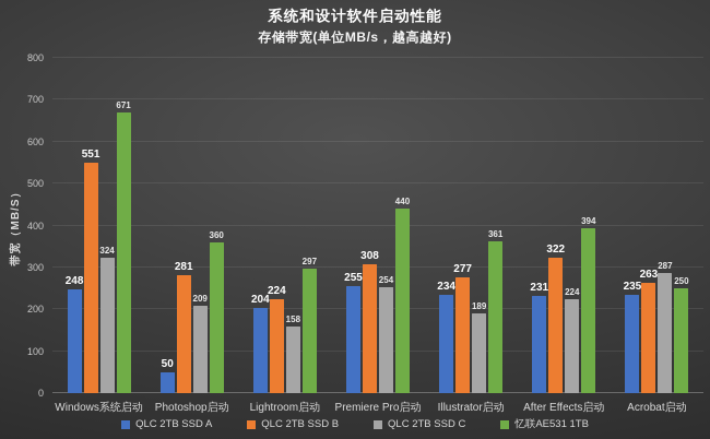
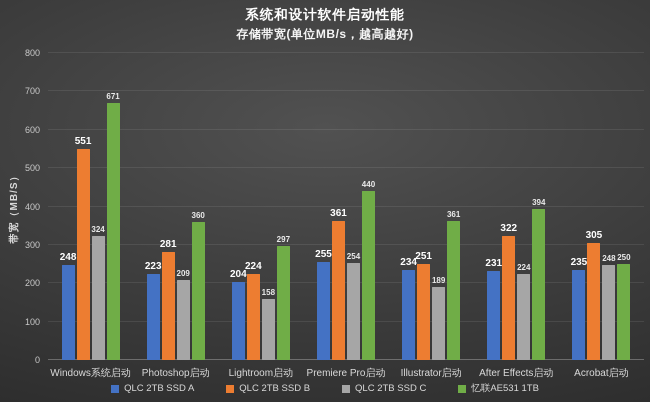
QLC 2TB SSD A/Photoshop启动: 50 -> 223
QLC 2TB SSD B/Premiere Pro启动: 308 -> 361
QLC 2TB SSD B/Illustrator启动: 277 -> 251
QLC 2TB SSD B/Acrobat启动: 263 -> 305
QLC 2TB SSD C/Acrobat启动: 287 -> 248
